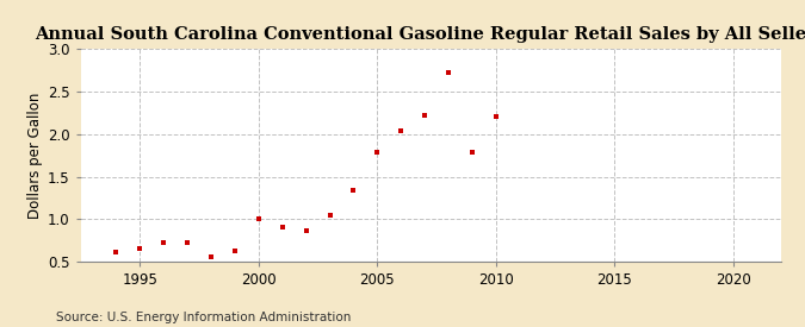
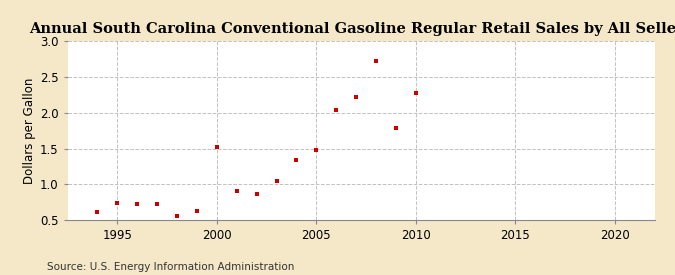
1995: 0.65 -> 0.74
2000: 1.00 -> 1.52
2005: 1.78 -> 1.48
2010: 2.20 -> 2.28
